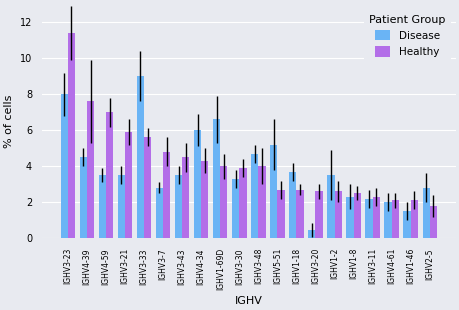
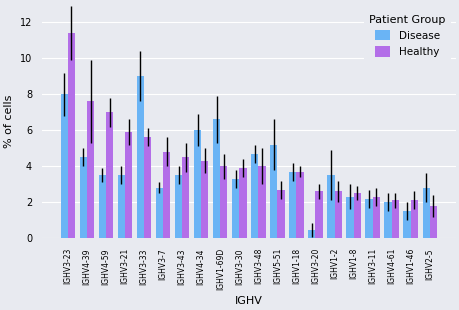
Healthy/IGHV1-18: 2.7 -> 3.7
